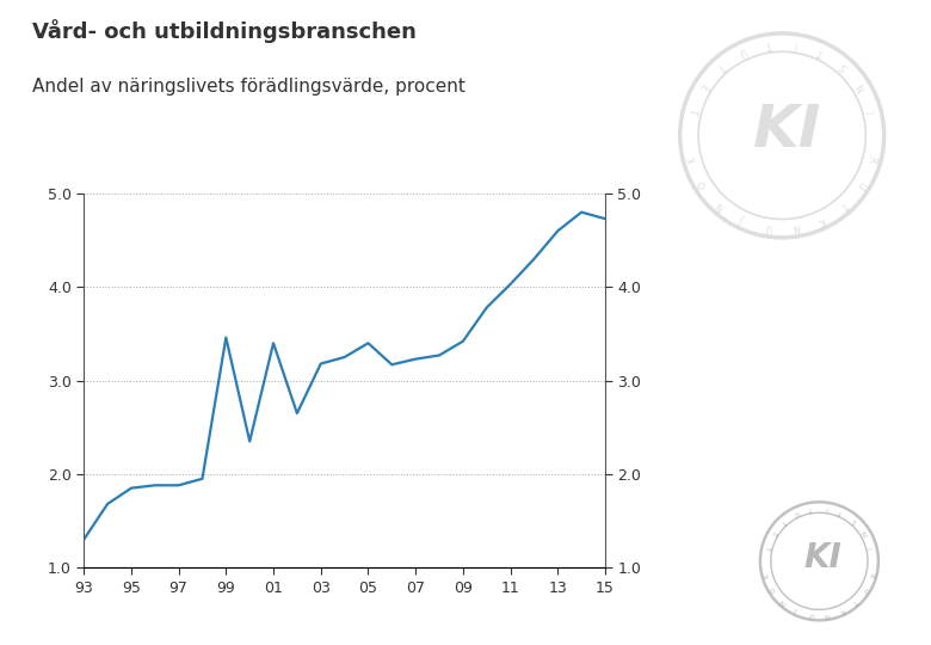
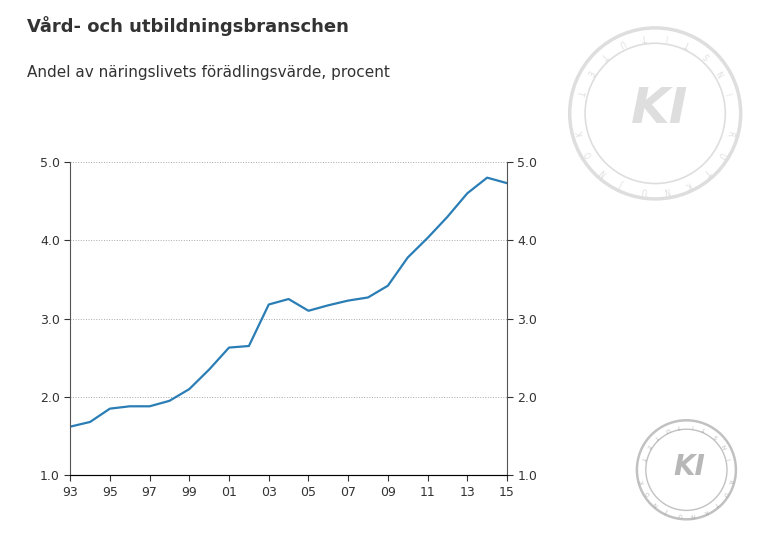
93: 1.30 -> 1.62
99: 3.46 -> 2.10
01: 3.40 -> 2.63
05: 3.40 -> 3.10
